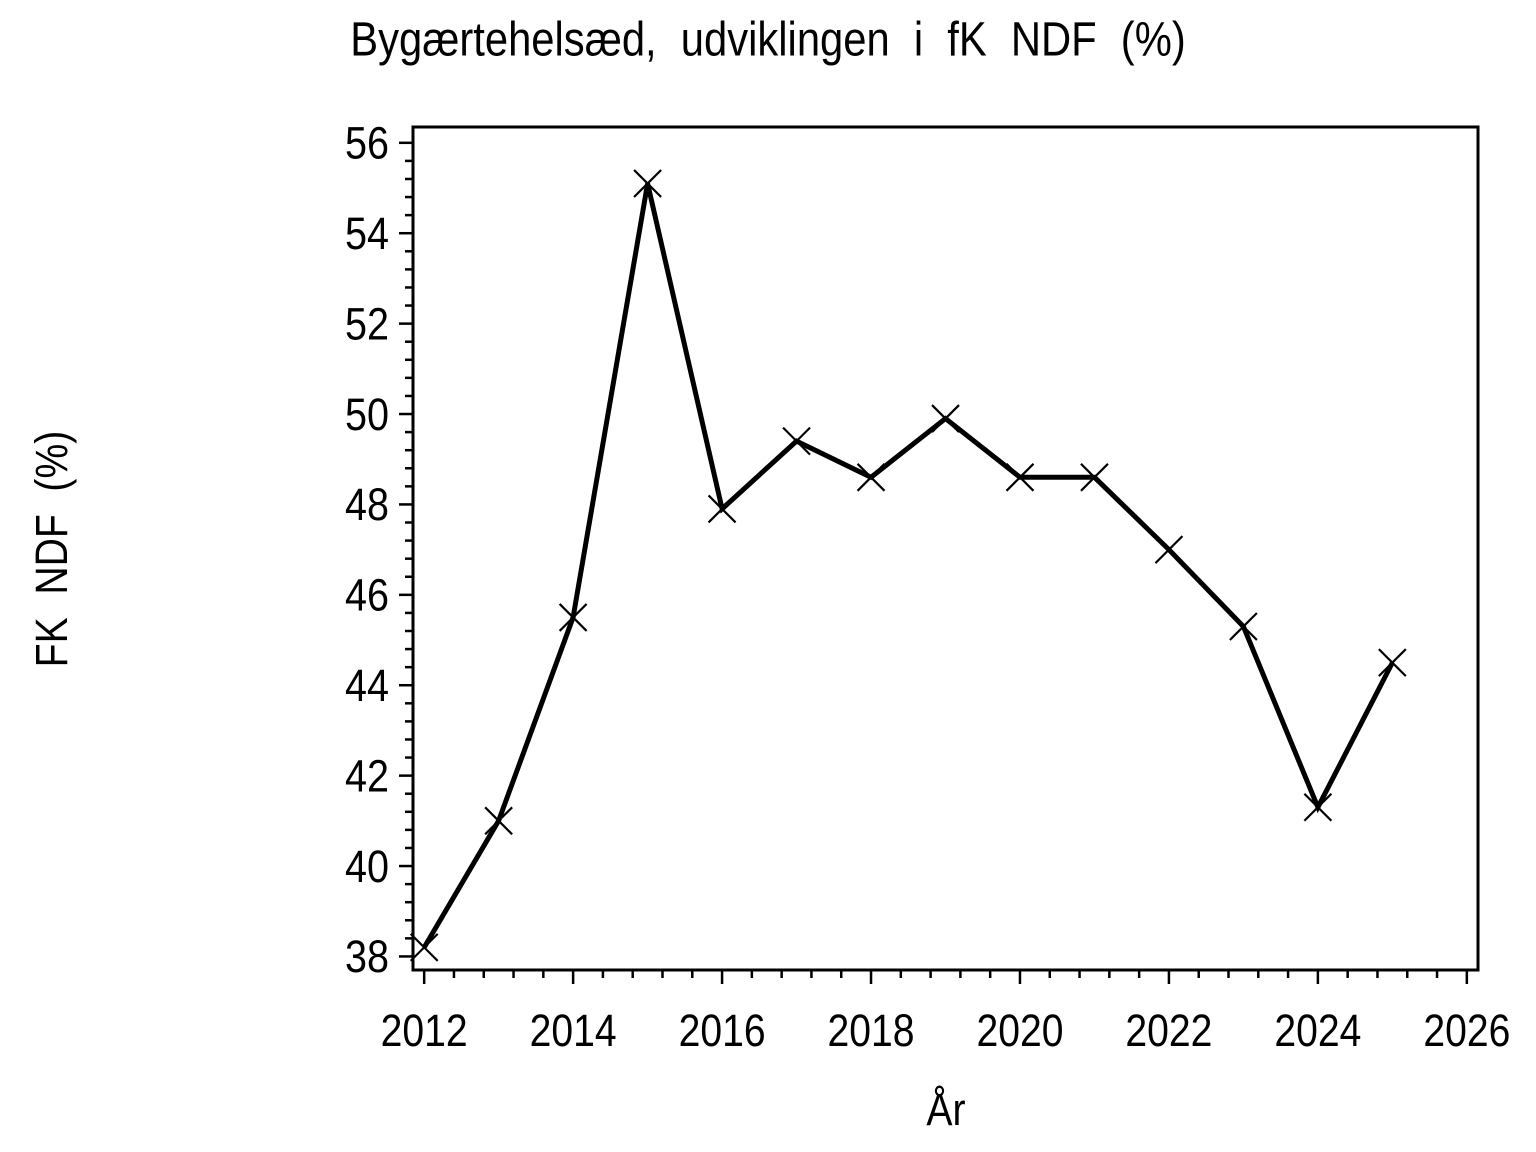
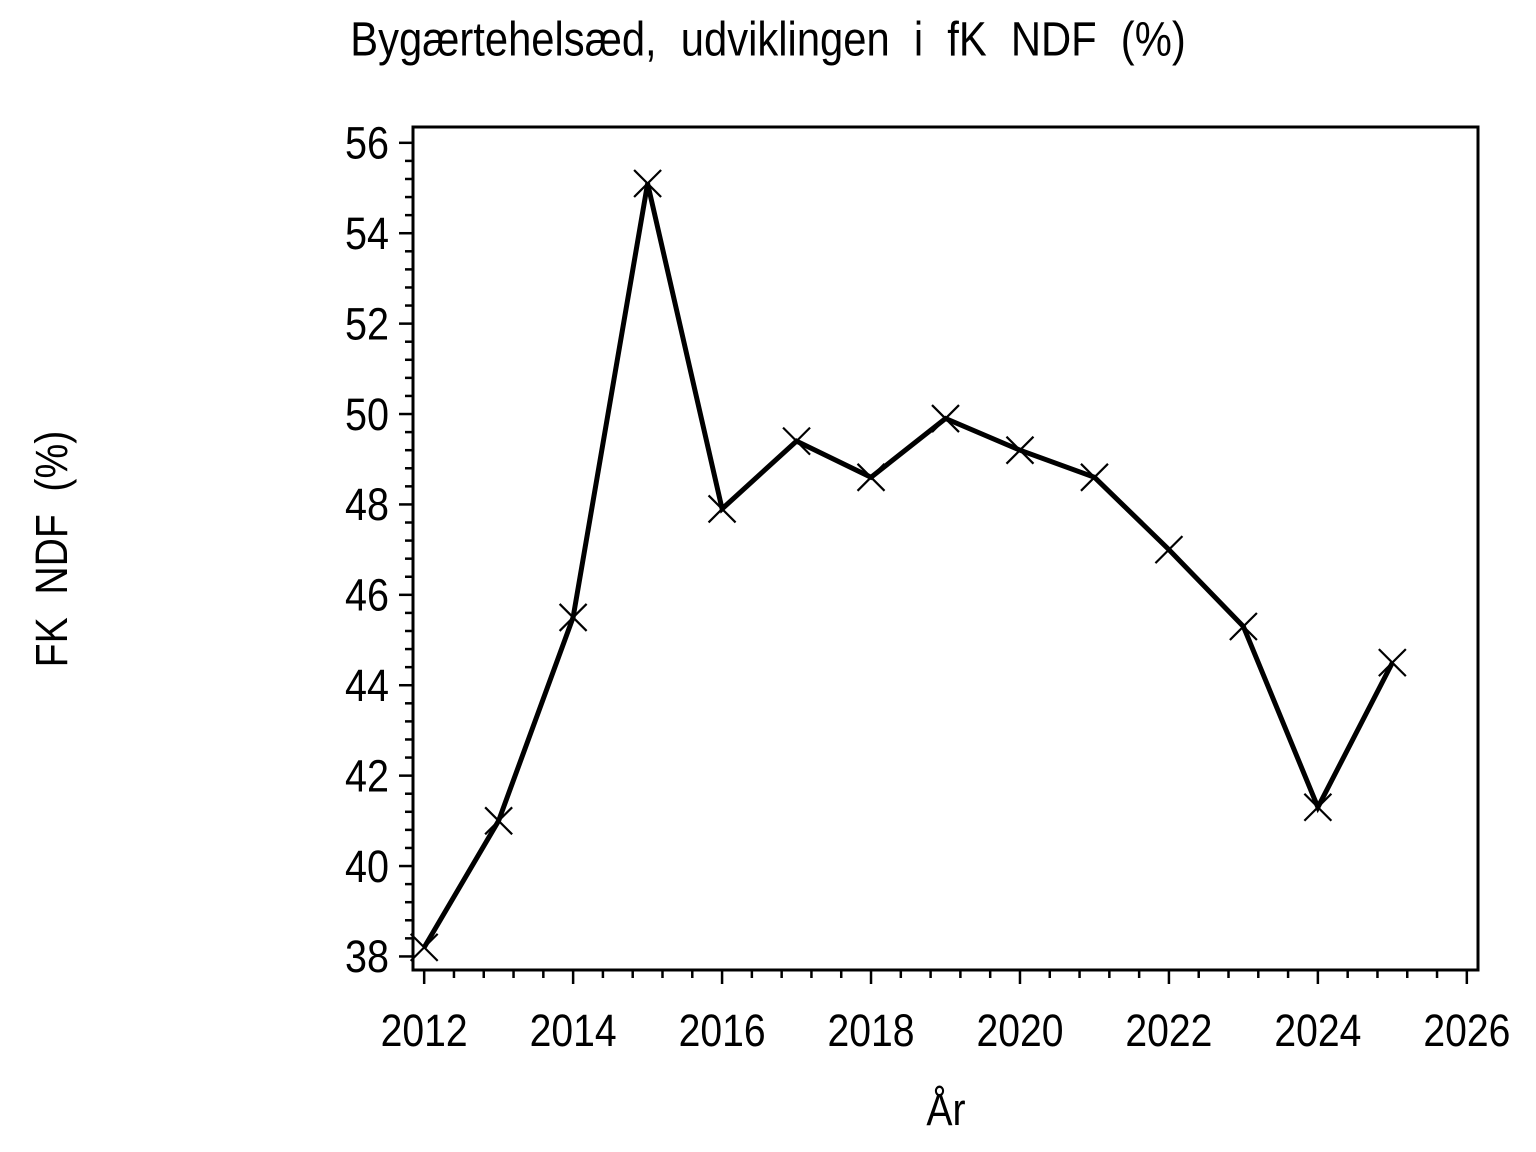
2020: 48.6 -> 49.2
